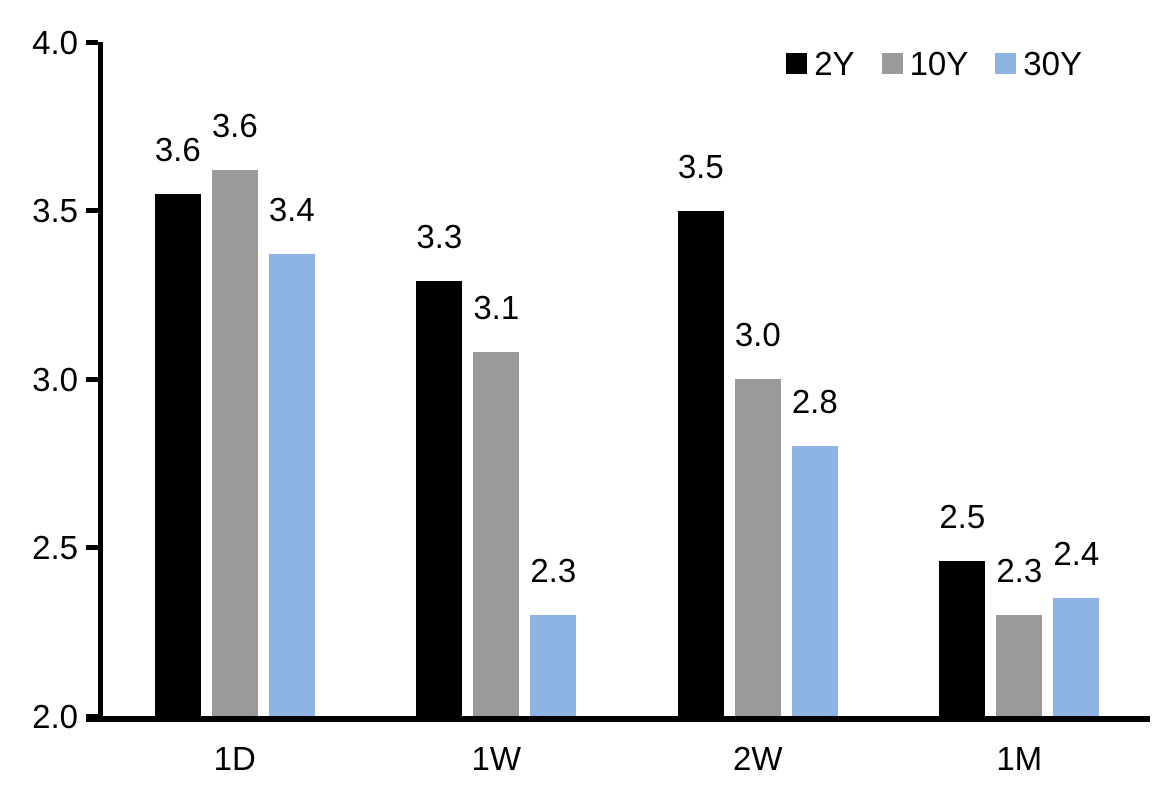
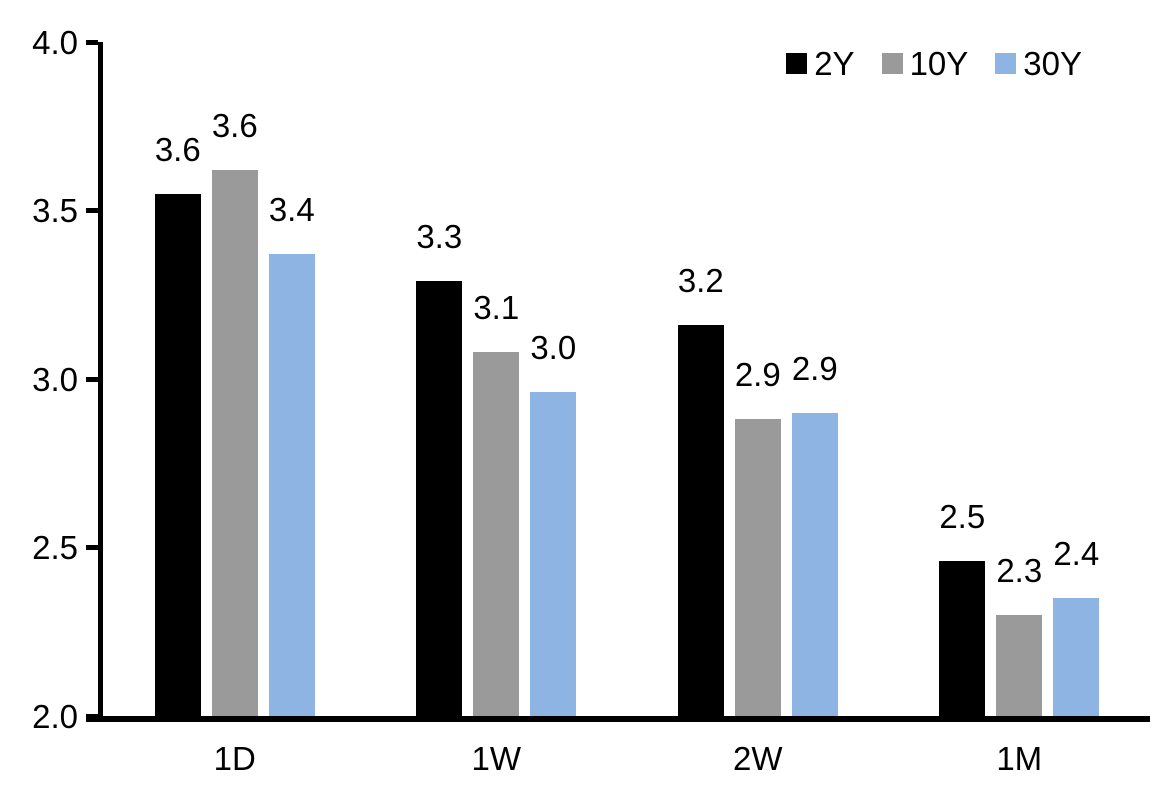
30Y/1W: 2.3 -> 3.0
2Y/2W: 3.5 -> 3.2
10Y/2W: 3.0 -> 2.9
30Y/2W: 2.8 -> 2.9
